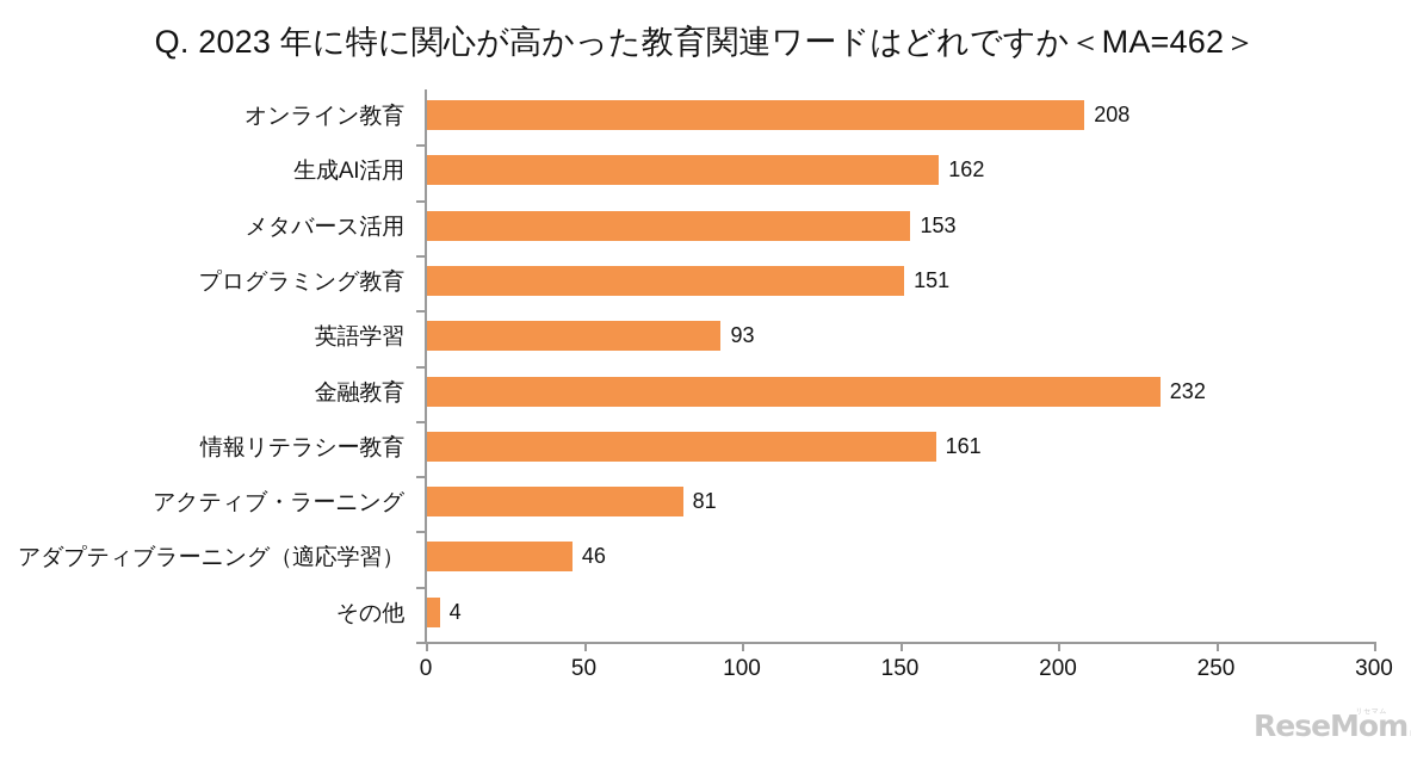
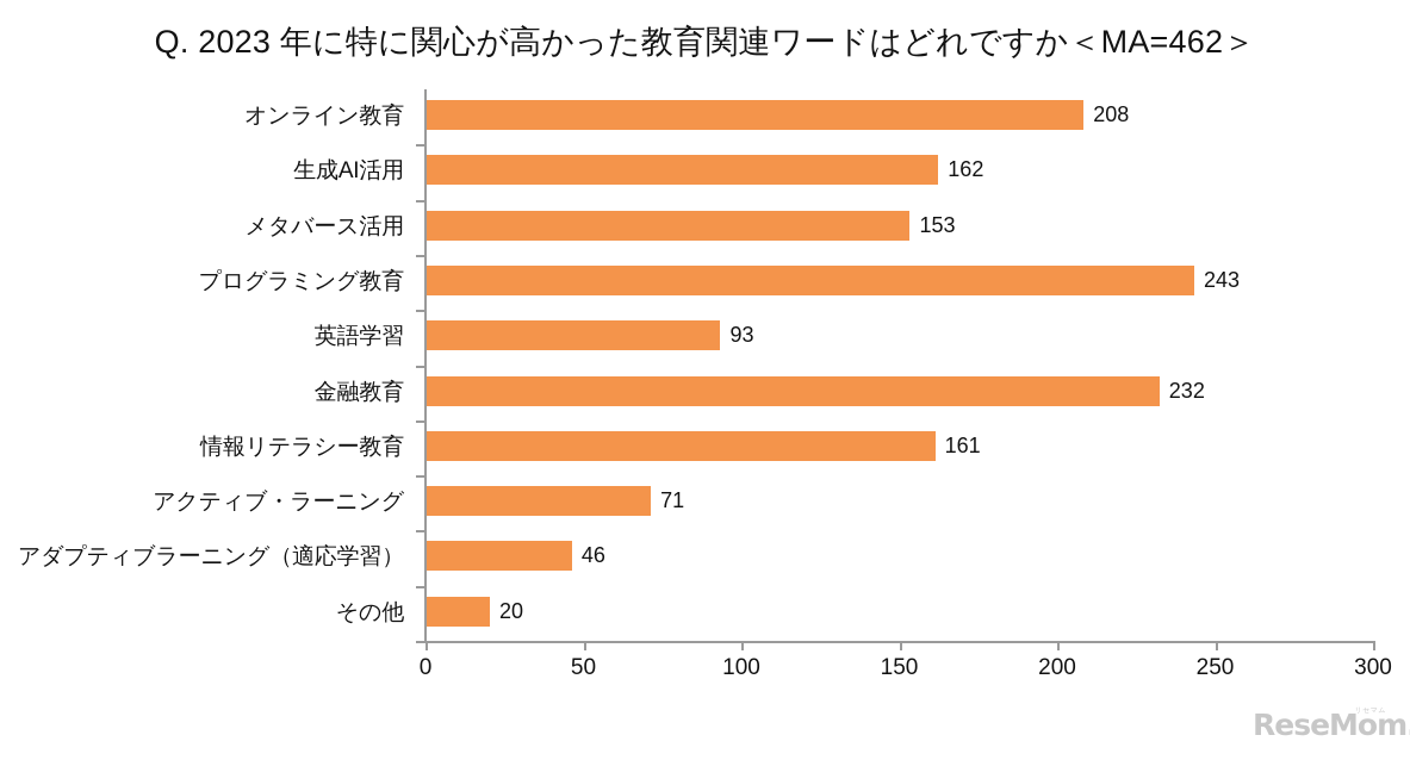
プログラミング教育: 151 -> 243
アクティブ・ラーニング: 81 -> 71
その他: 4 -> 20
